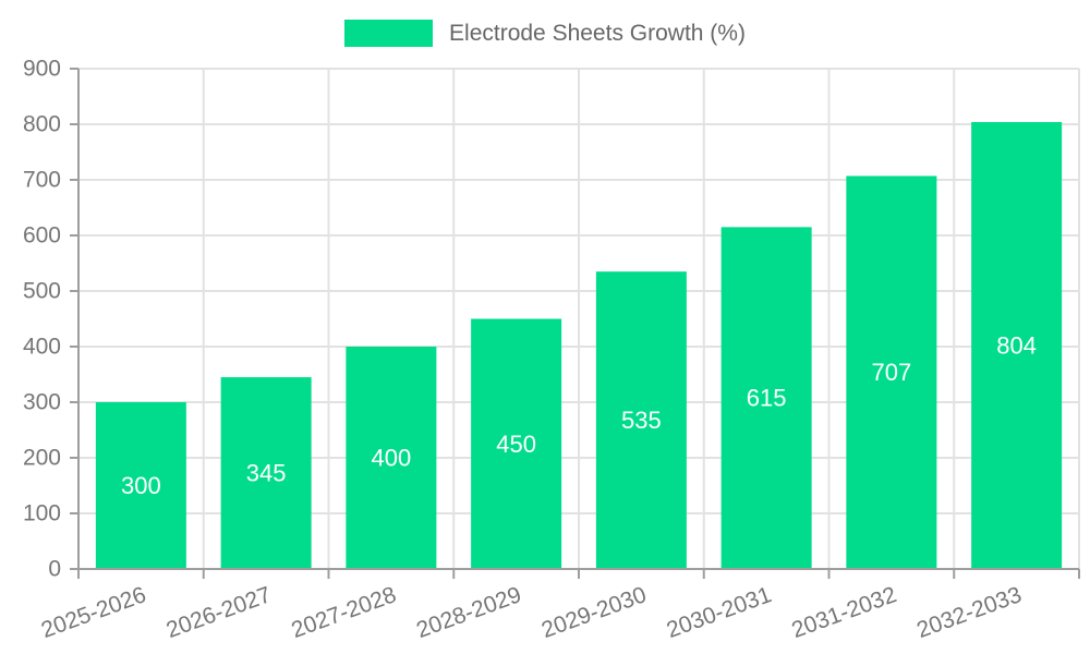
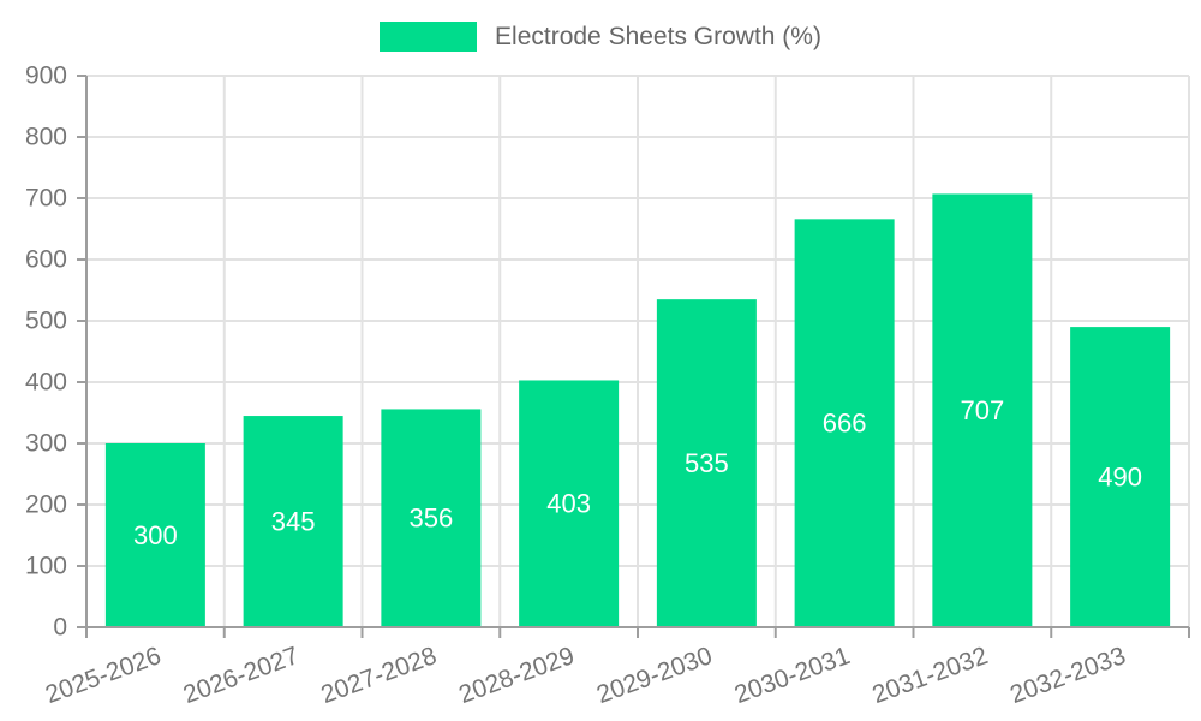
2027-2028: 400 -> 356
2028-2029: 450 -> 403
2030-2031: 615 -> 666
2032-2033: 804 -> 490
